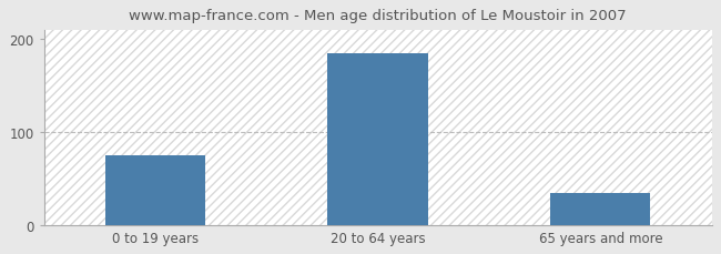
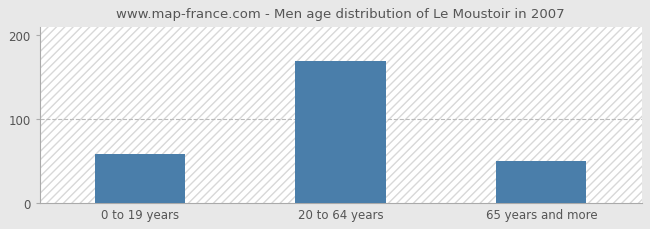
0 to 19 years: 75 -> 58
20 to 64 years: 185 -> 170
65 years and more: 35 -> 50
